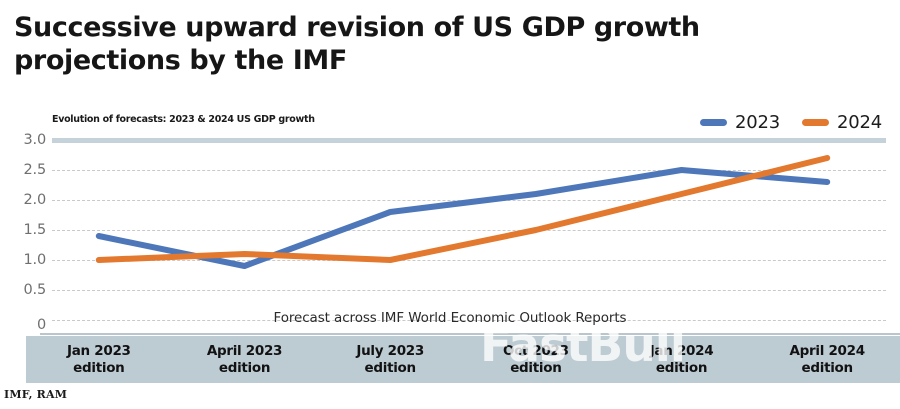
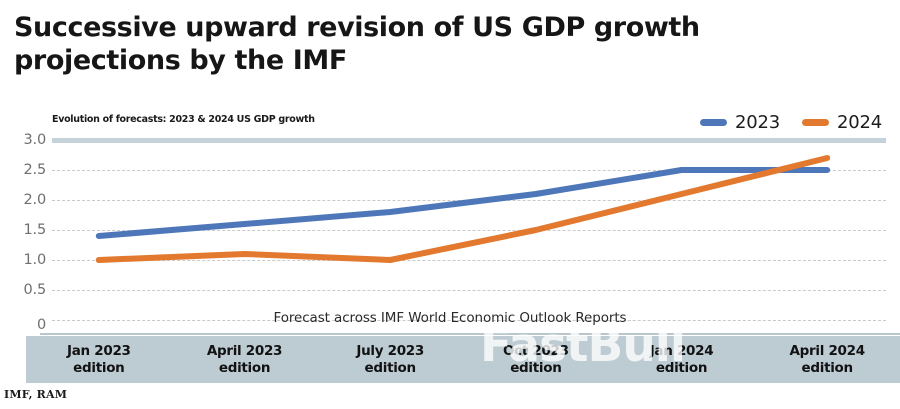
2023/April 2023 edition: 0.9 -> 1.6
2023/April 2024 edition: 2.3 -> 2.5
